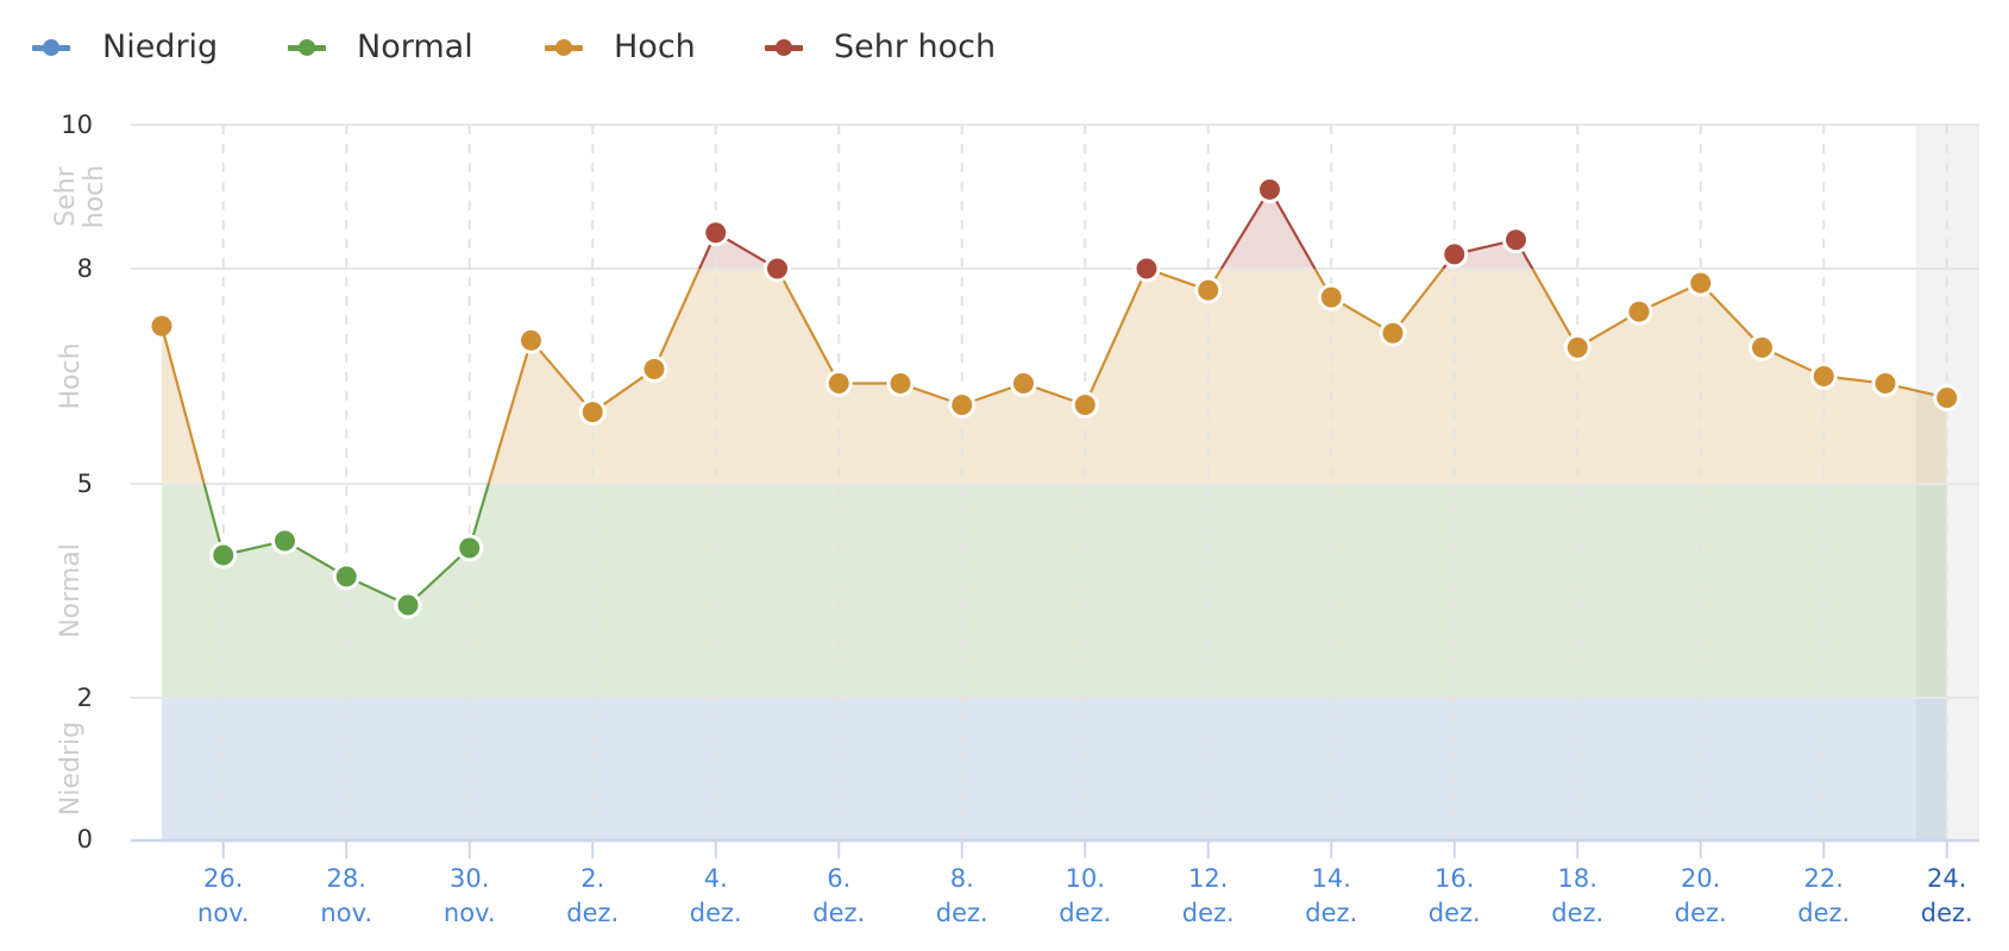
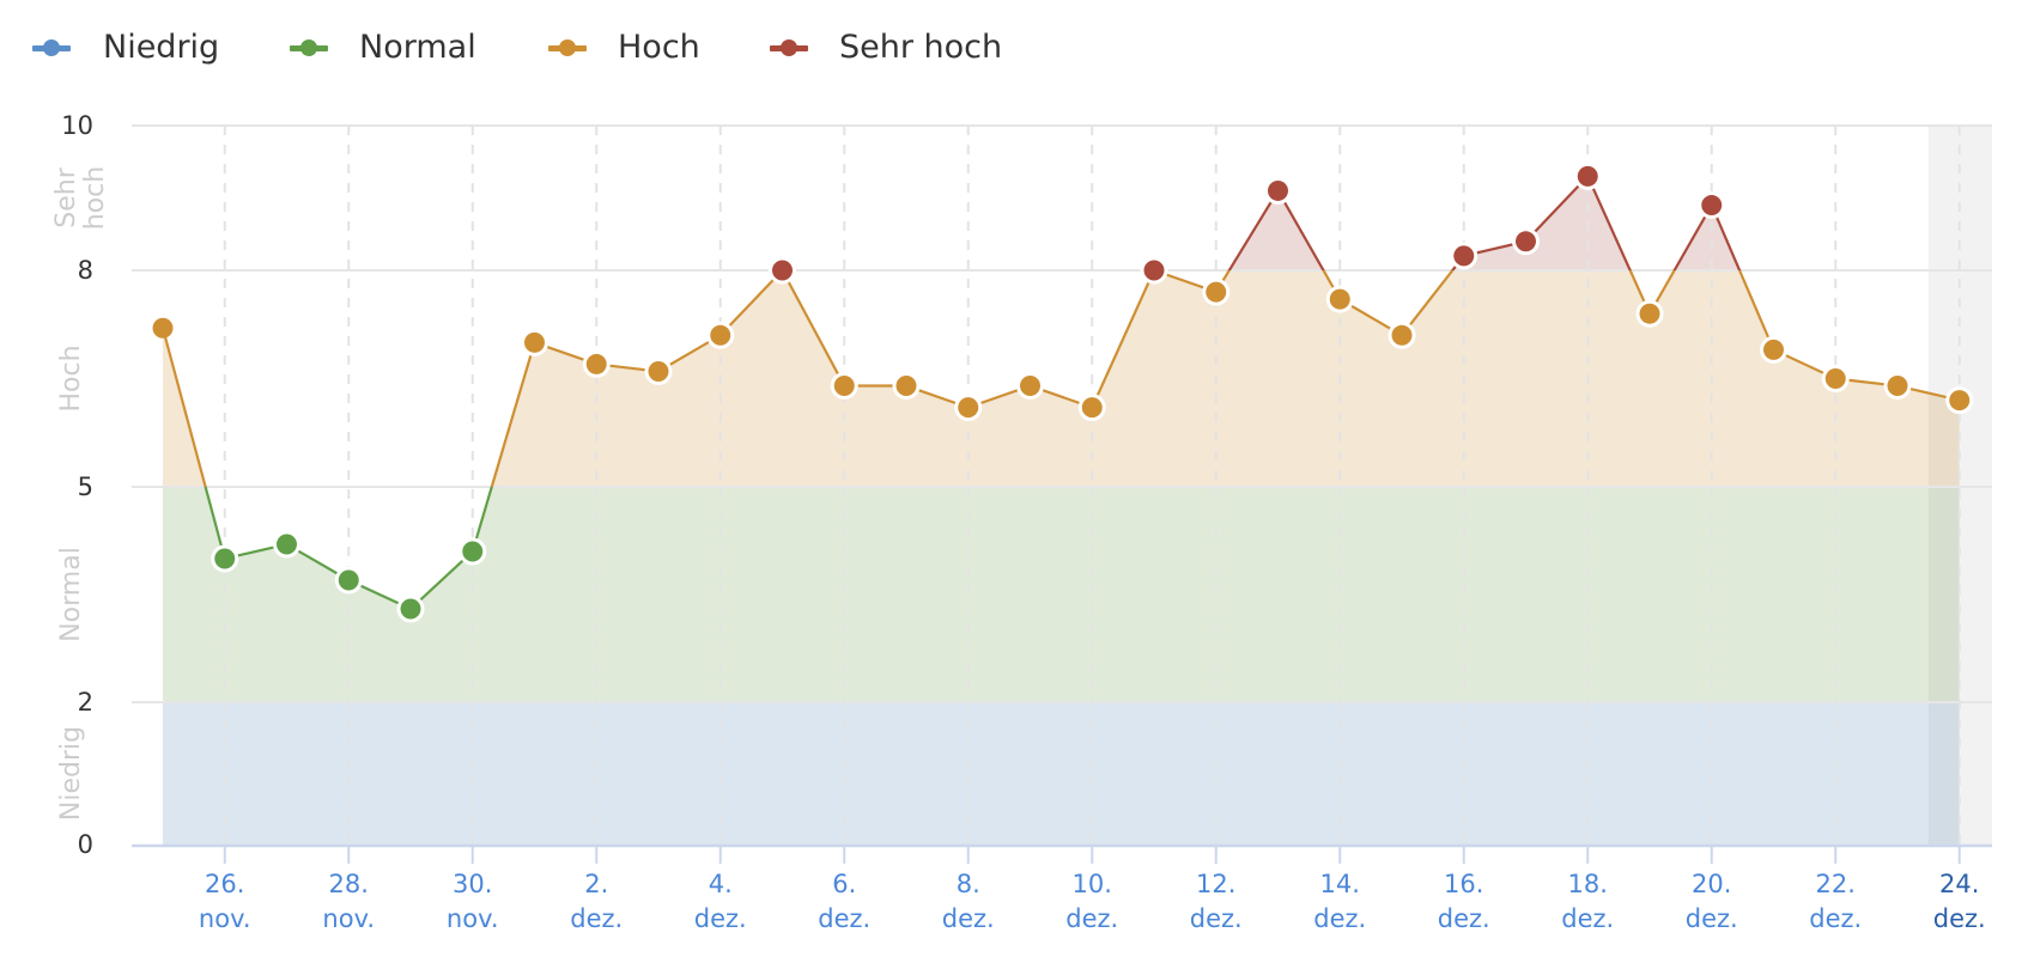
2. dez.: 6.0 -> 6.7
4. dez.: 8.5 -> 7.1
18. dez.: 6.9 -> 9.3
20. dez.: 7.8 -> 8.9
